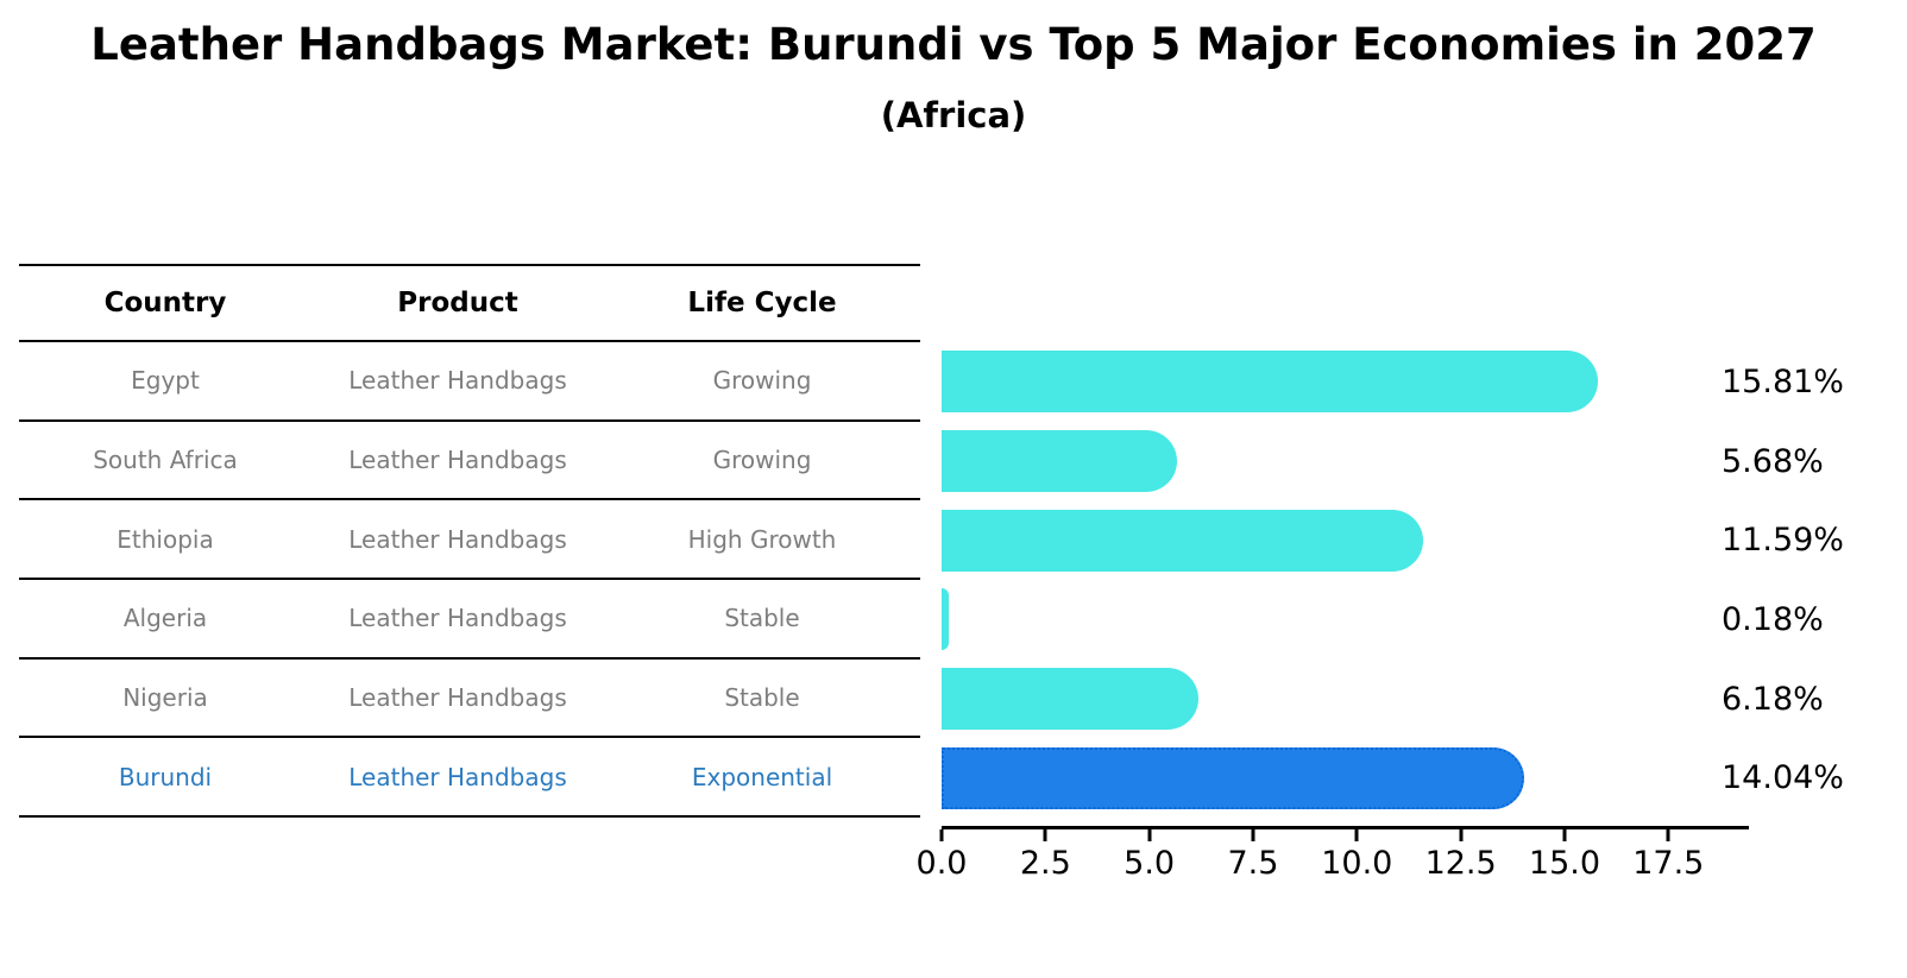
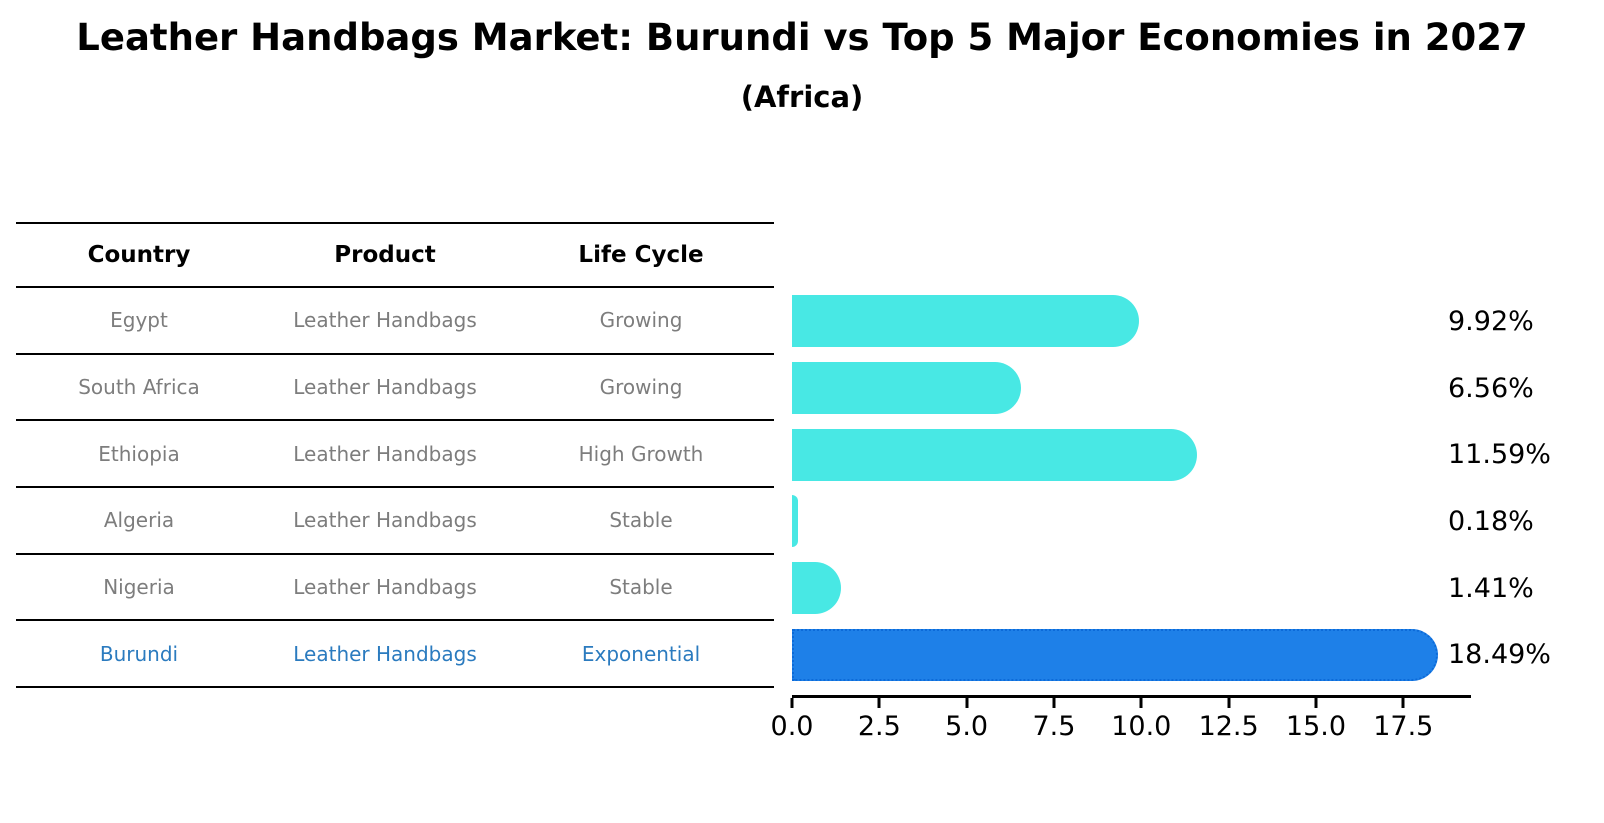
Egypt: 15.81% -> 9.92%
South Africa: 5.68% -> 6.56%
Nigeria: 6.18% -> 1.41%
Burundi: 14.04% -> 18.49%
